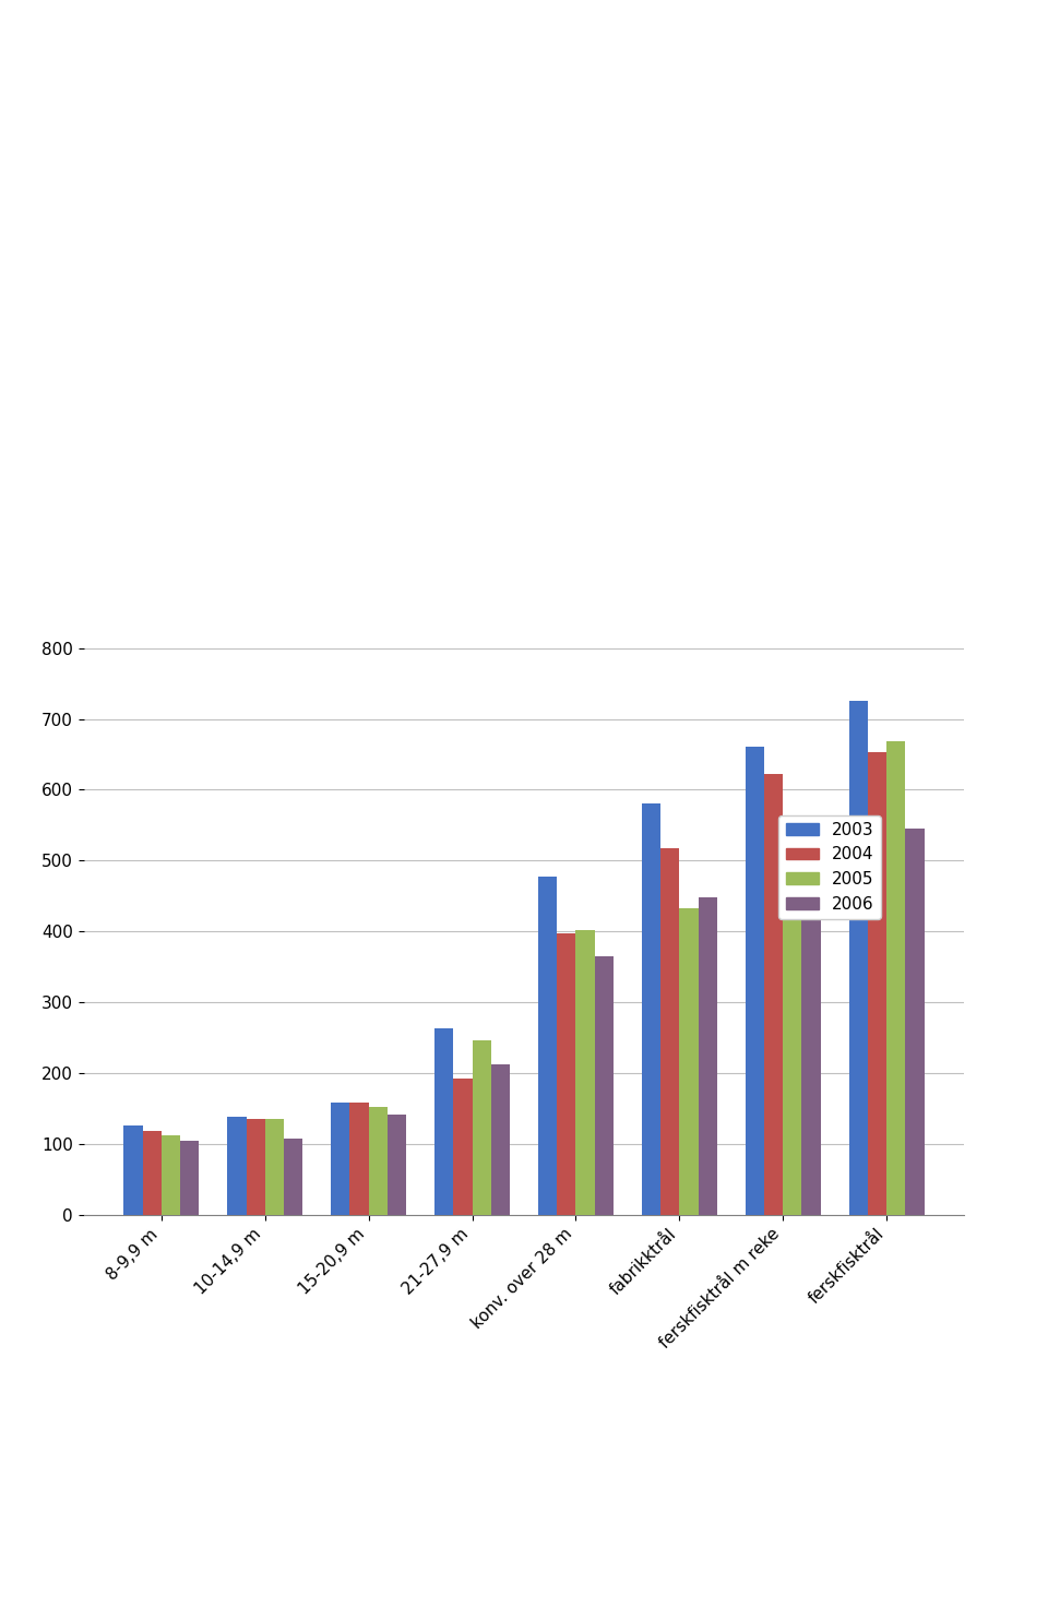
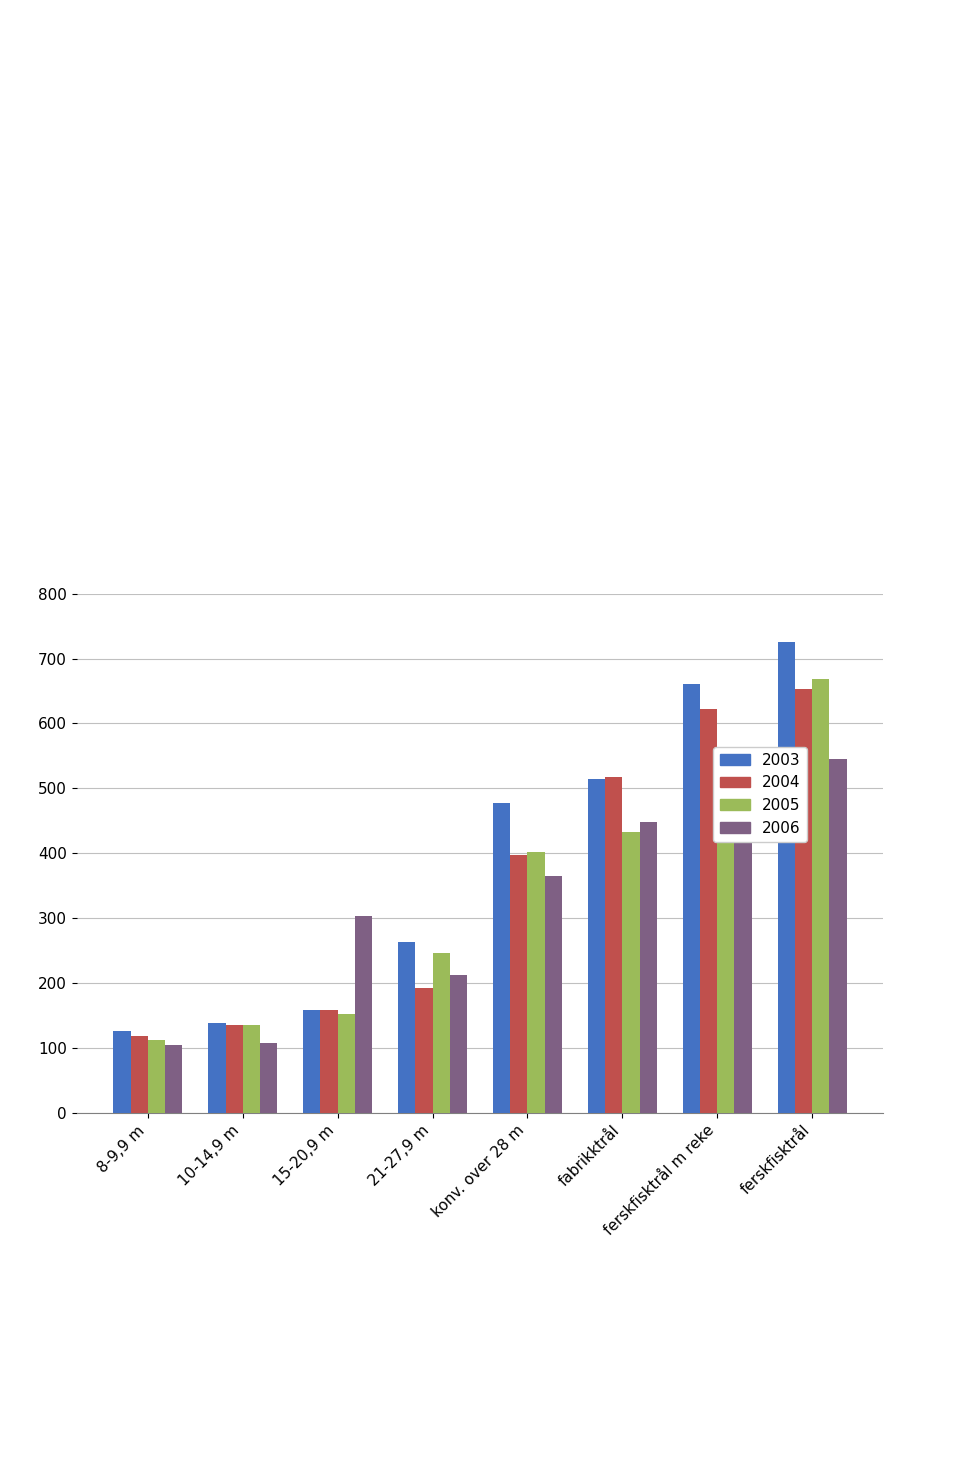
2006/15-20,9 m: 142 -> 304
2003/fabrikktrål: 580 -> 514
